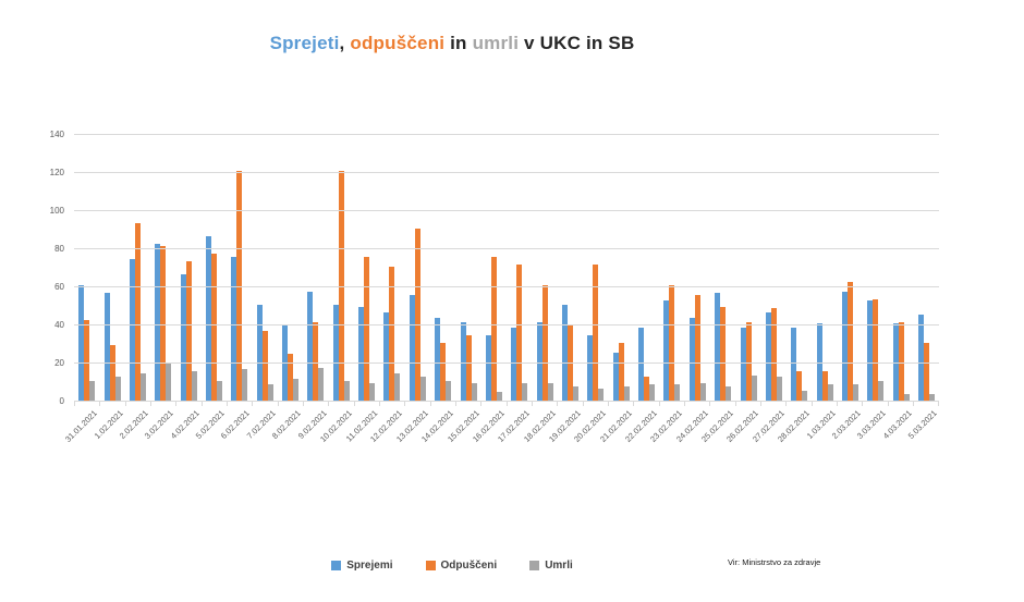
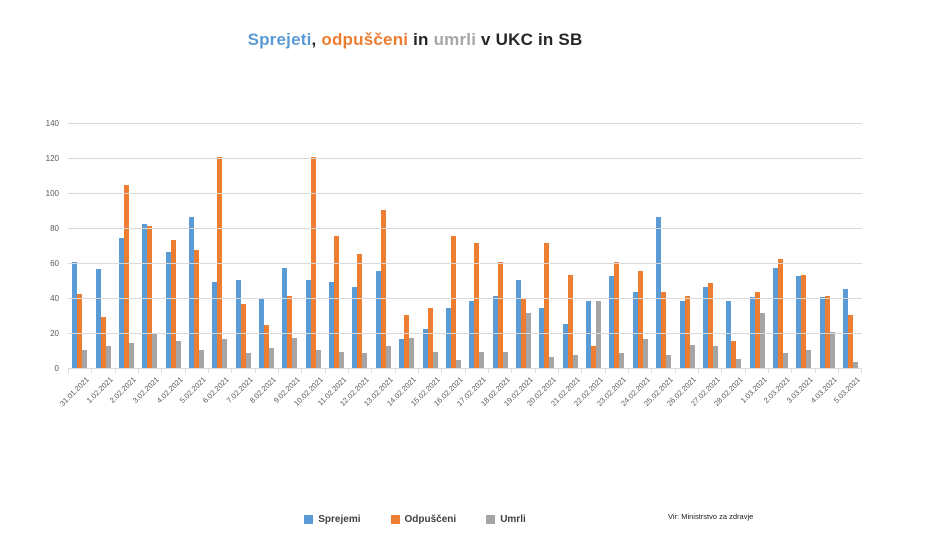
Odpuščeni/2.02.2021: 94 -> 105
Odpuščeni/5.02.2021: 78 -> 68
Sprejemi/6.02.2021: 76 -> 50
Odpuščeni/12.02.2021: 71 -> 66
Umrli/12.02.2021: 15 -> 9
Sprejemi/14.02.2021: 44 -> 17
Umrli/14.02.2021: 11 -> 18
Sprejemi/15.02.2021: 42 -> 23
Umrli/19.02.2021: 8 -> 32
Odpuščeni/21.02.2021: 31 -> 54
Umrli/22.02.2021: 9 -> 39
Umrli/24.02.2021: 10 -> 17
Sprejemi/25.02.2021: 57 -> 87
Odpuščeni/25.02.2021: 50 -> 44
Odpuščeni/1.03.2021: 16 -> 44
Umrli/1.03.2021: 9 -> 32
Umrli/4.03.2021: 4 -> 21
